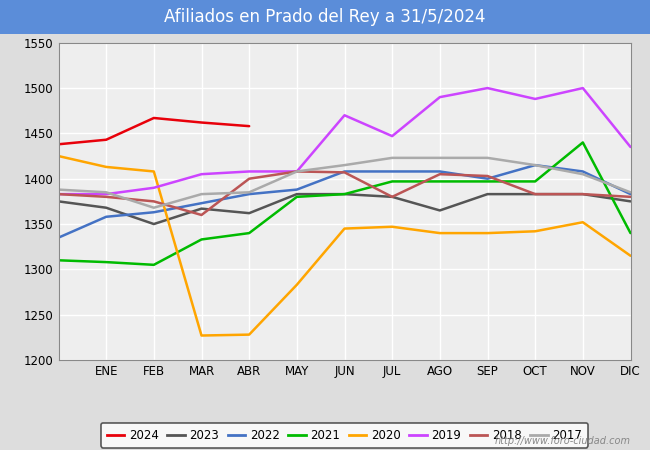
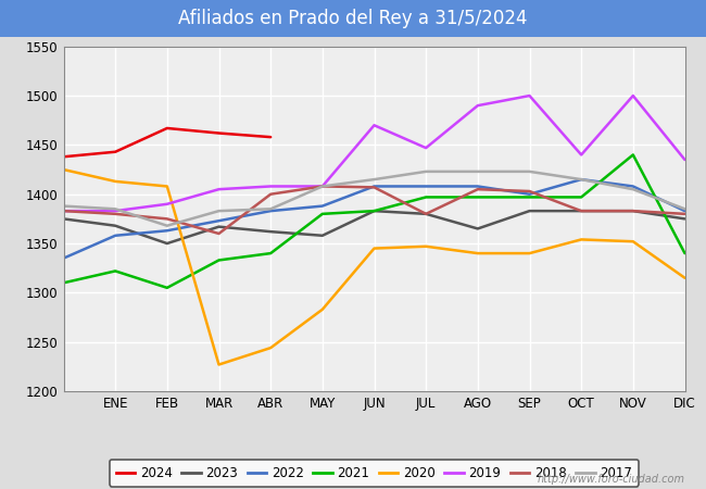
2021/ENE: 1308 -> 1322
2020/ABR: 1228 -> 1244
2023/MAY: 1383 -> 1358
2020/OCT: 1342 -> 1354
2019/OCT: 1488 -> 1440
